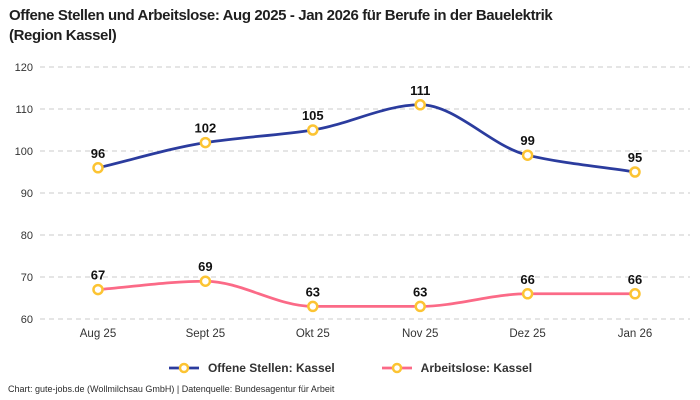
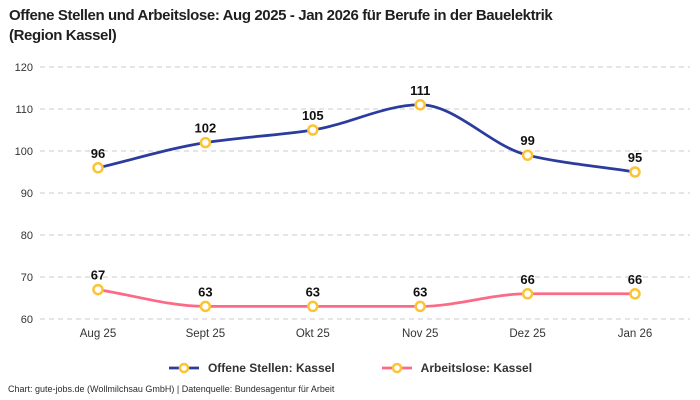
Arbeitslose: Kassel/Sept 25: 69 -> 63
